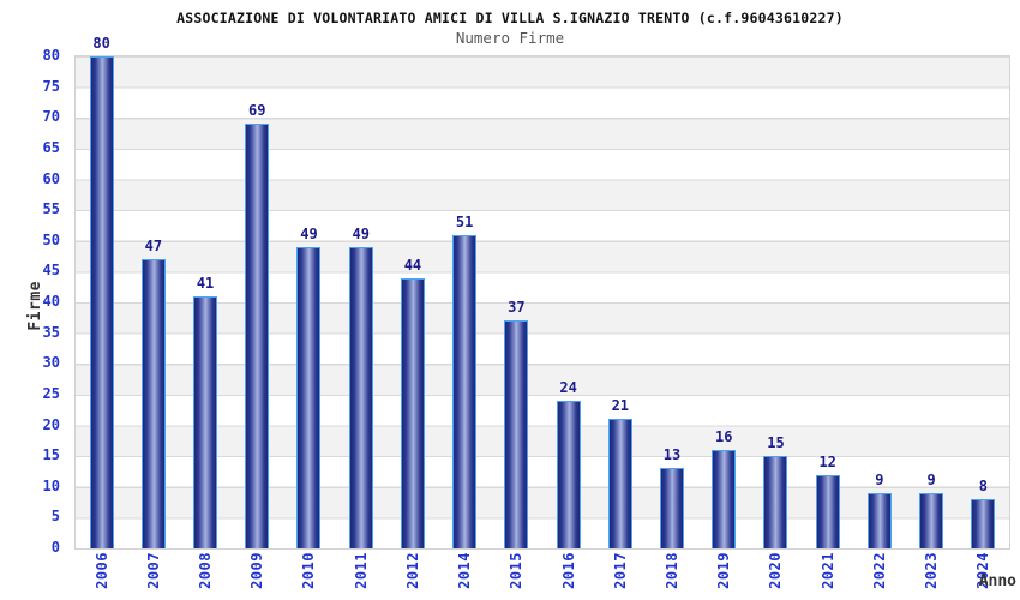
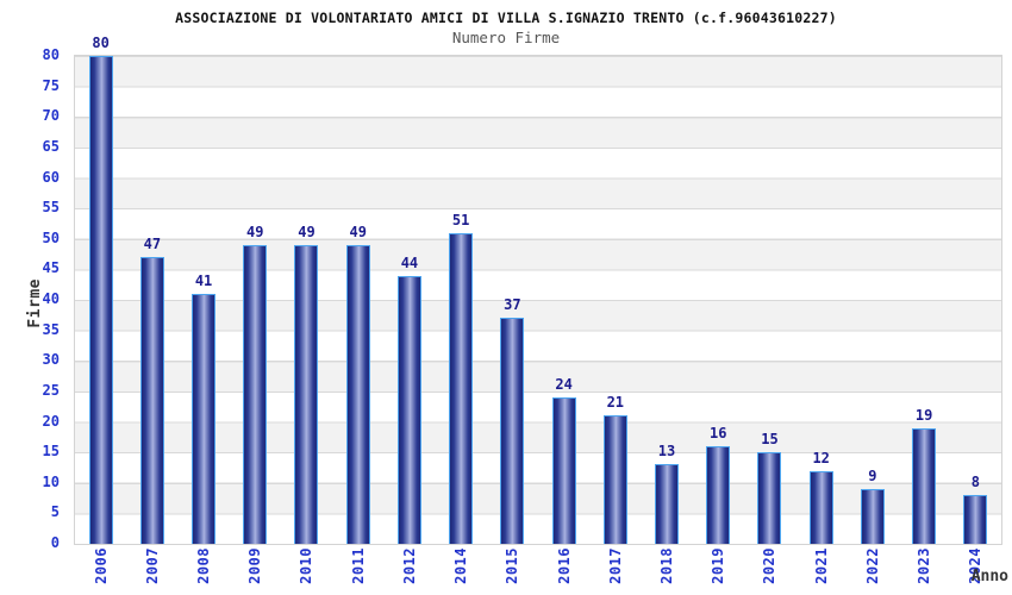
2009: 69 -> 49
2023: 9 -> 19
